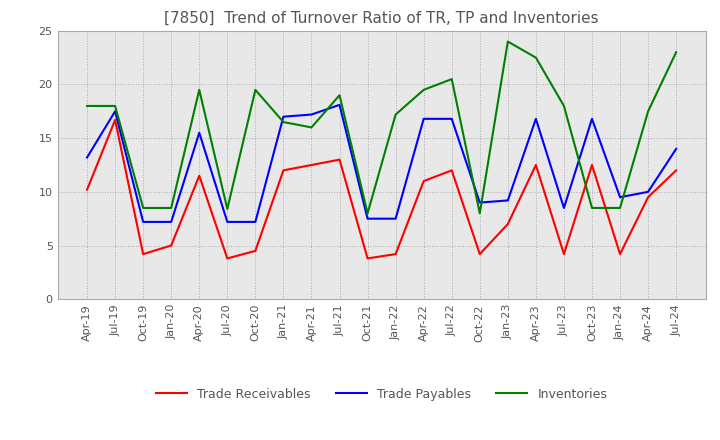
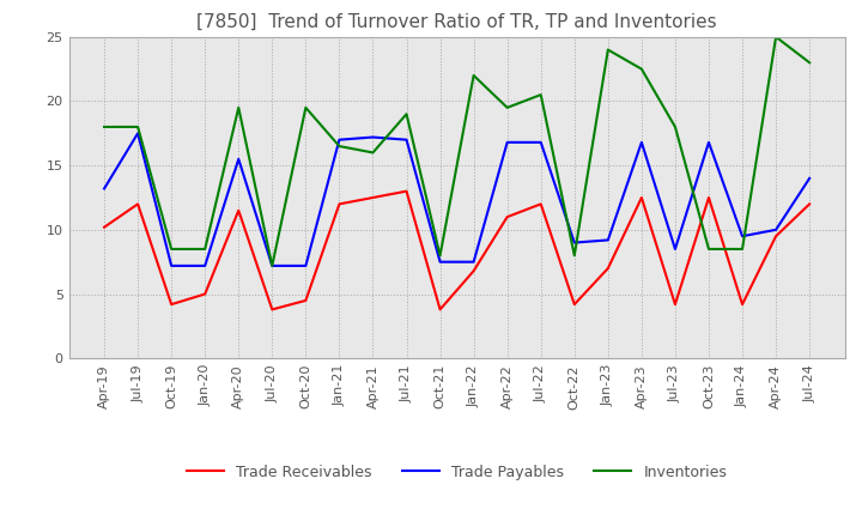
Trade Receivables/Jul-19: 16.7 -> 12.0
Inventories/Jul-20: 8.4 -> 7.2
Trade Payables/Jul-21: 18.1 -> 17.0
Trade Receivables/Jan-22: 4.2 -> 6.8
Inventories/Jan-22: 17.2 -> 22.0
Inventories/Apr-24: 17.5 -> 25.0
